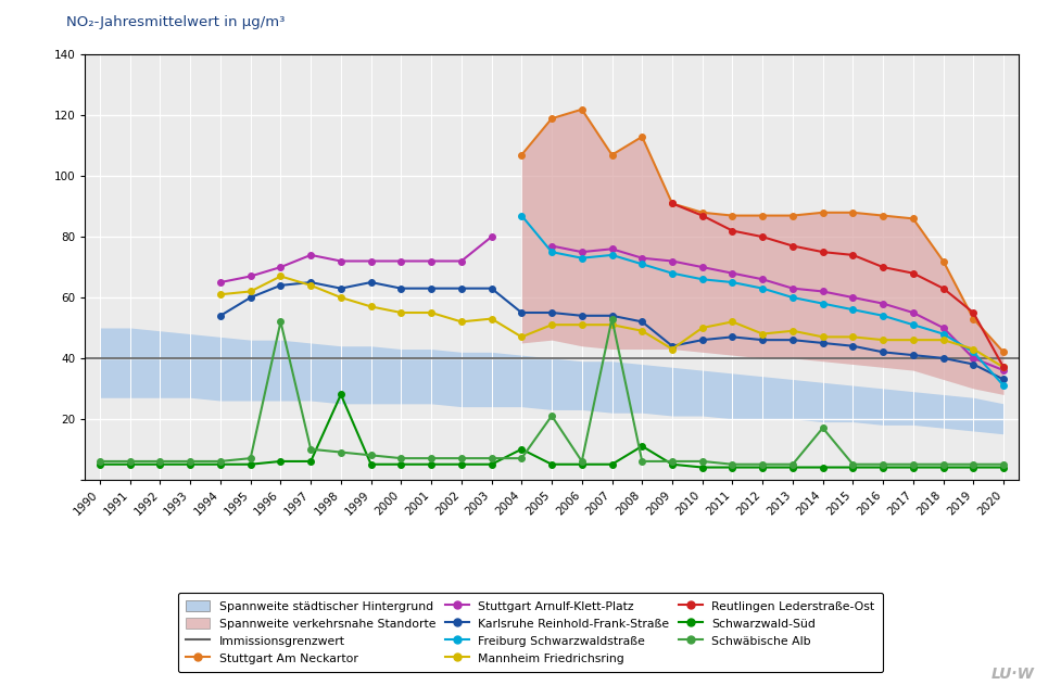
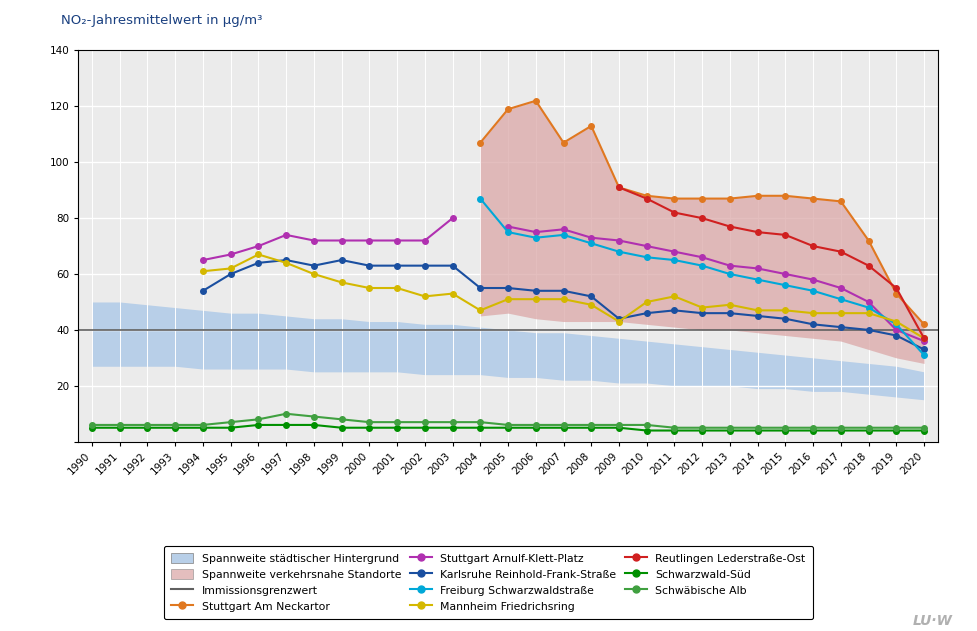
Schwäbische Alb/1996: 52 -> 8
Schwarzwald-Süd/1998: 28 -> 6
Schwarzwald-Süd/2004: 10 -> 5
Schwäbische Alb/2005: 21 -> 6
Schwäbische Alb/2007: 53 -> 6
Schwarzwald-Süd/2008: 11 -> 5
Schwäbische Alb/2014: 17 -> 5
